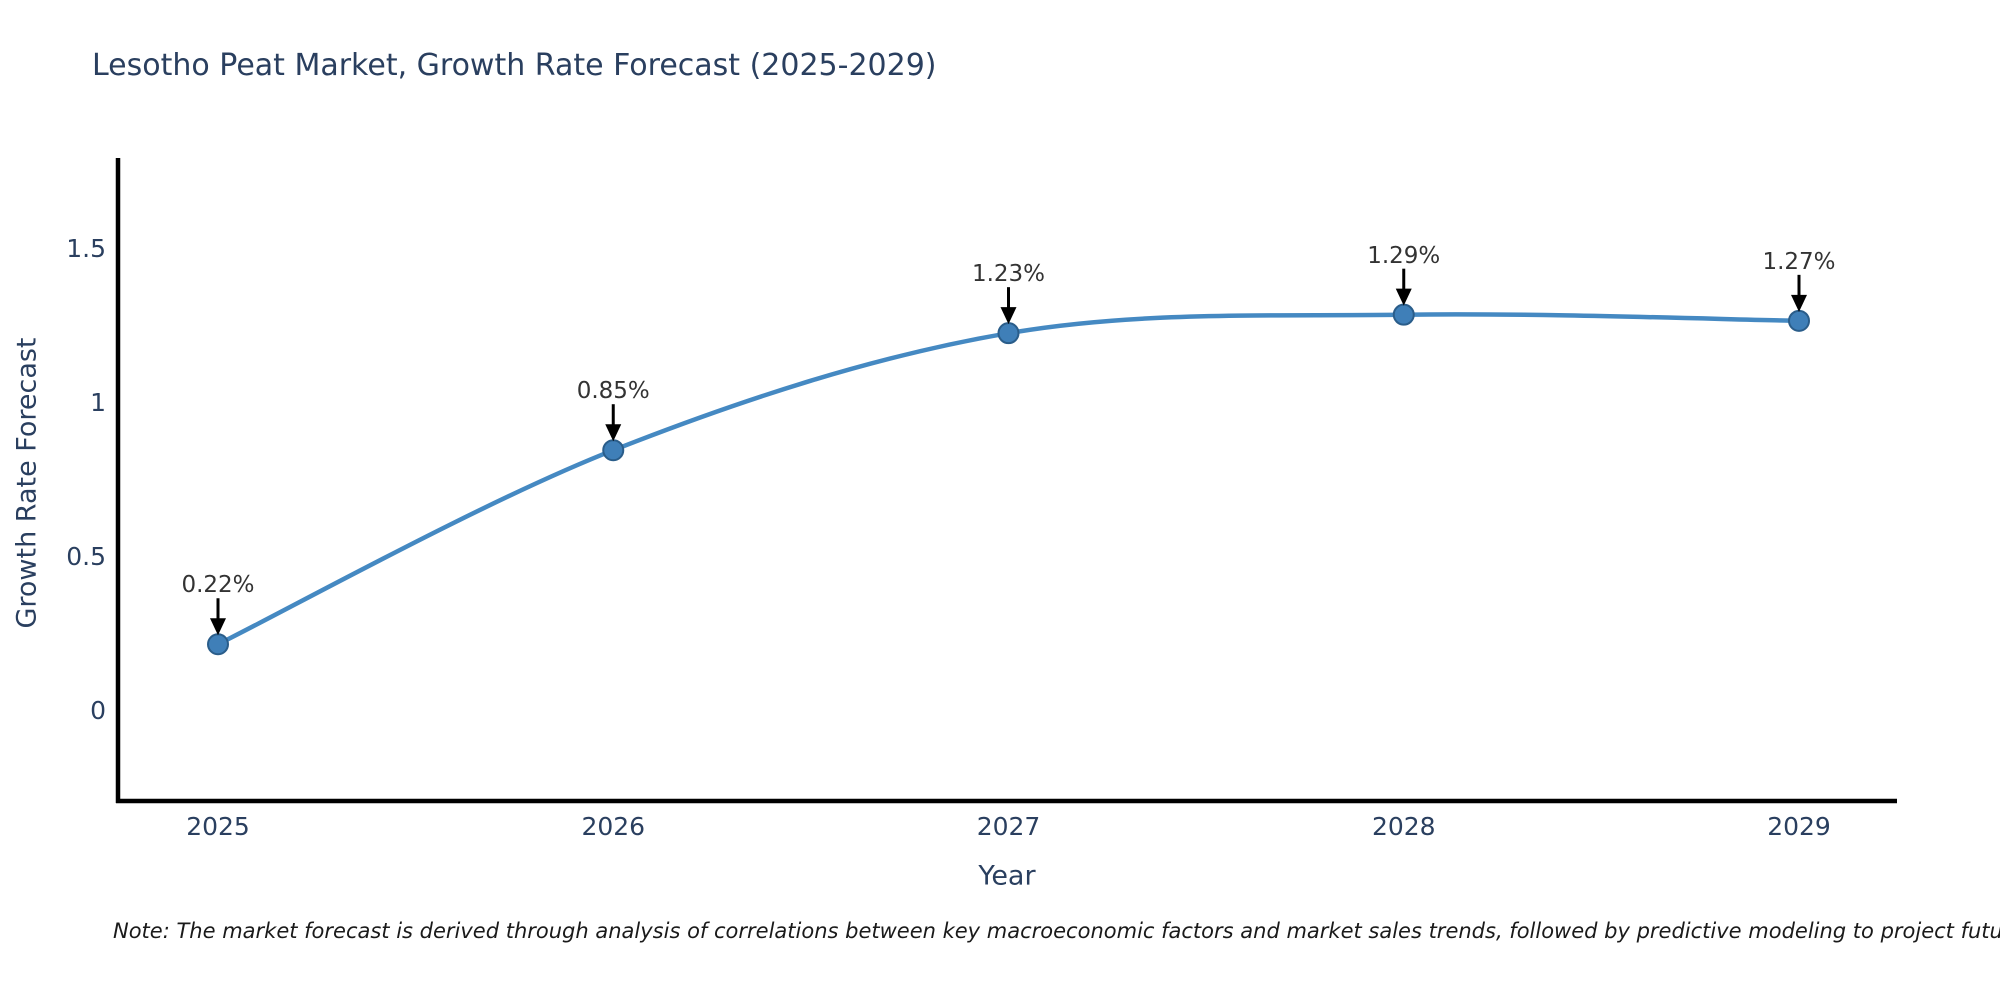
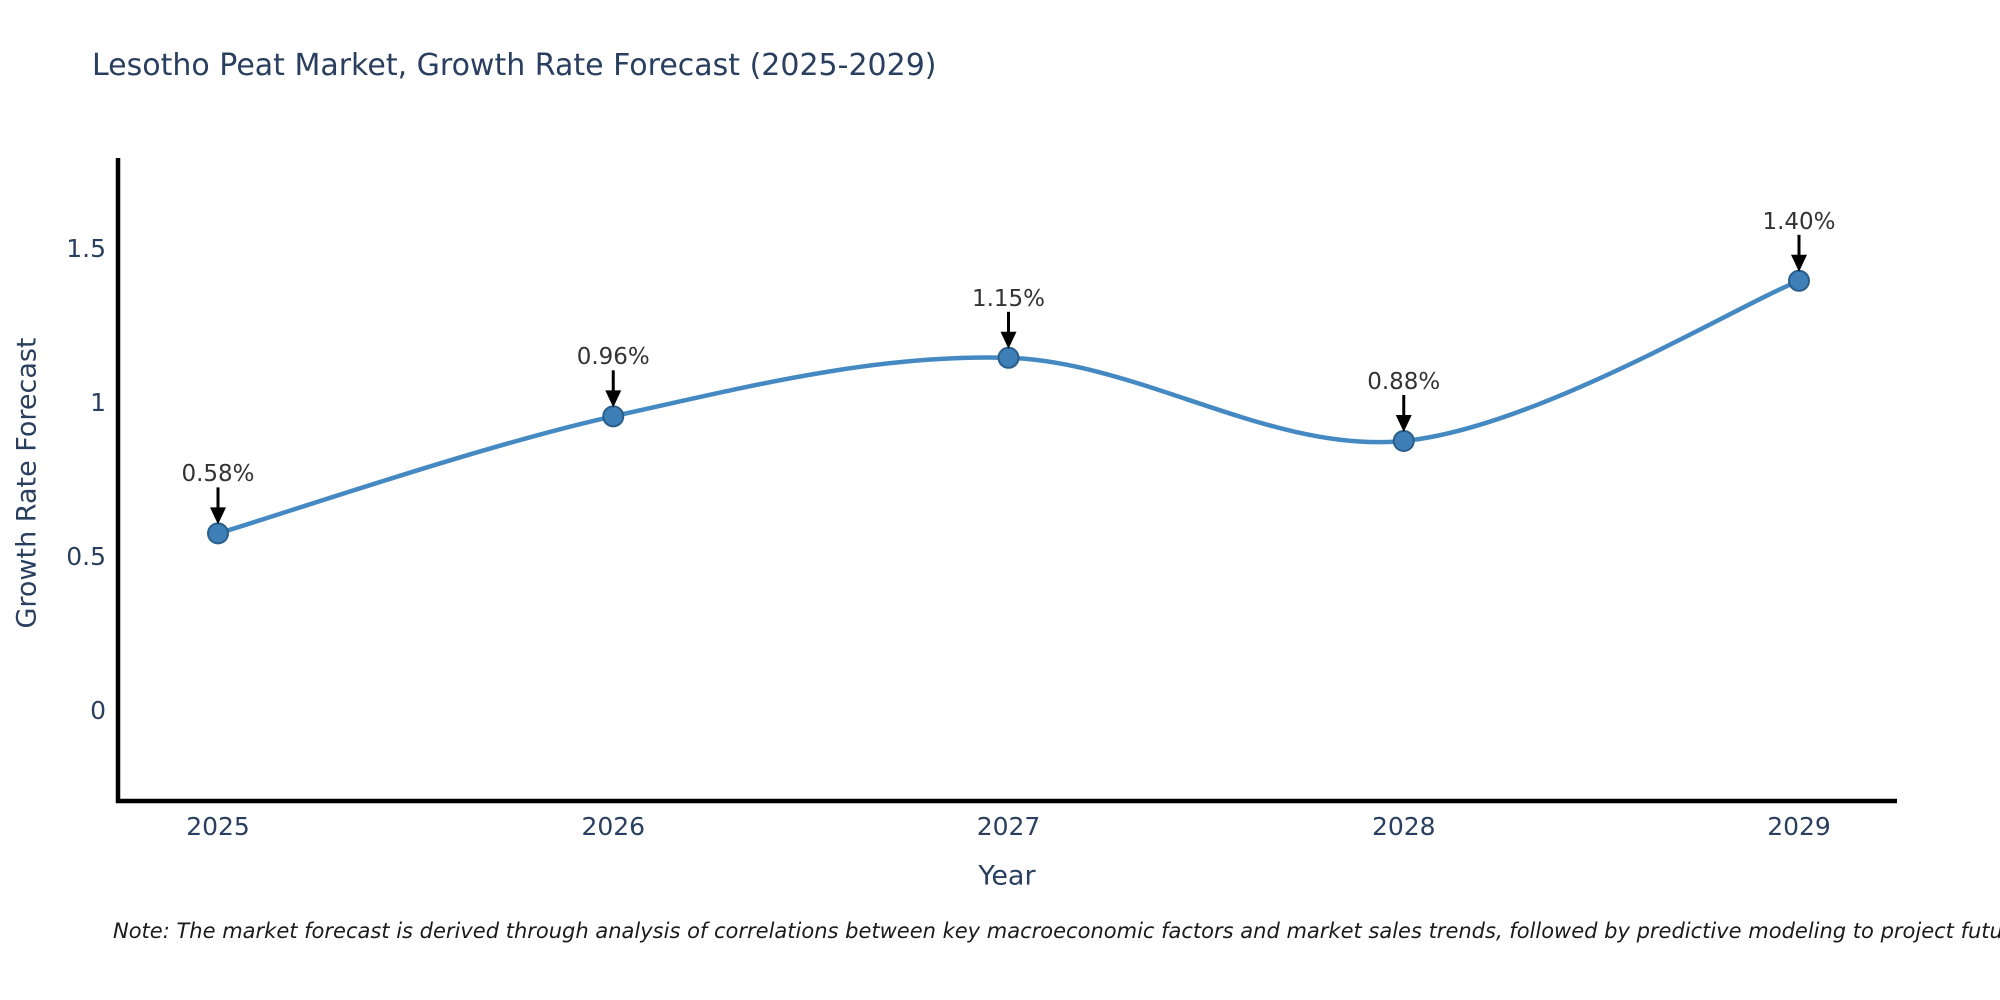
2025: 0.22% -> 0.58%
2026: 0.85% -> 0.96%
2027: 1.23% -> 1.15%
2028: 1.29% -> 0.88%
2029: 1.27% -> 1.40%
